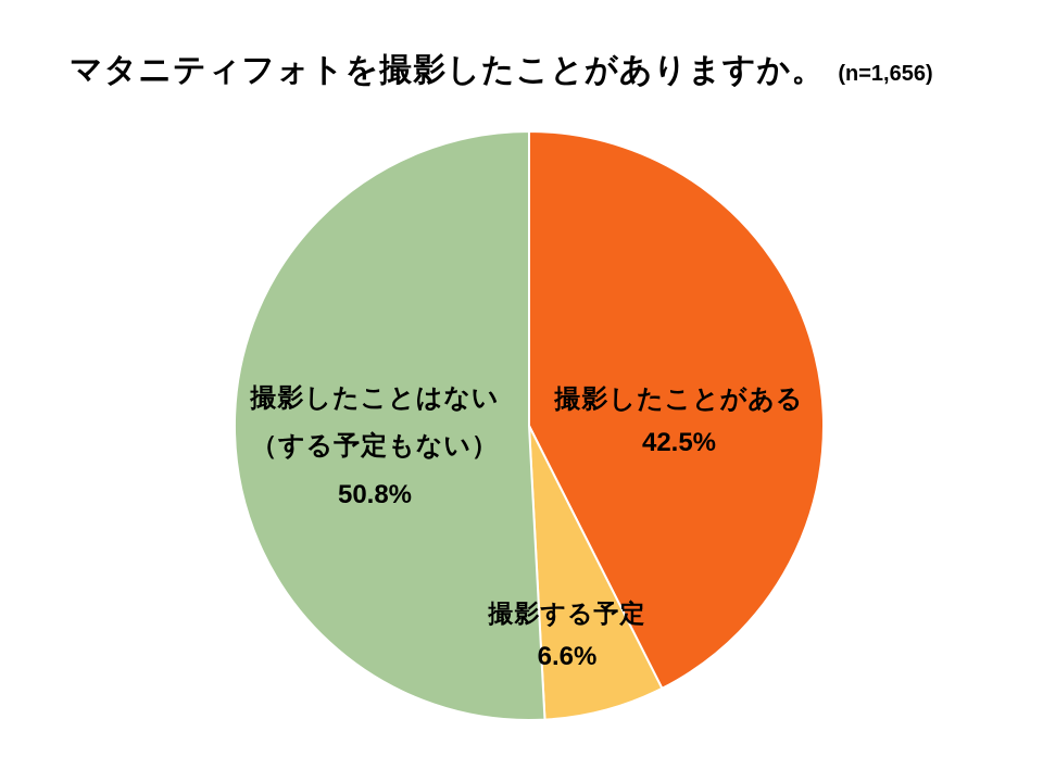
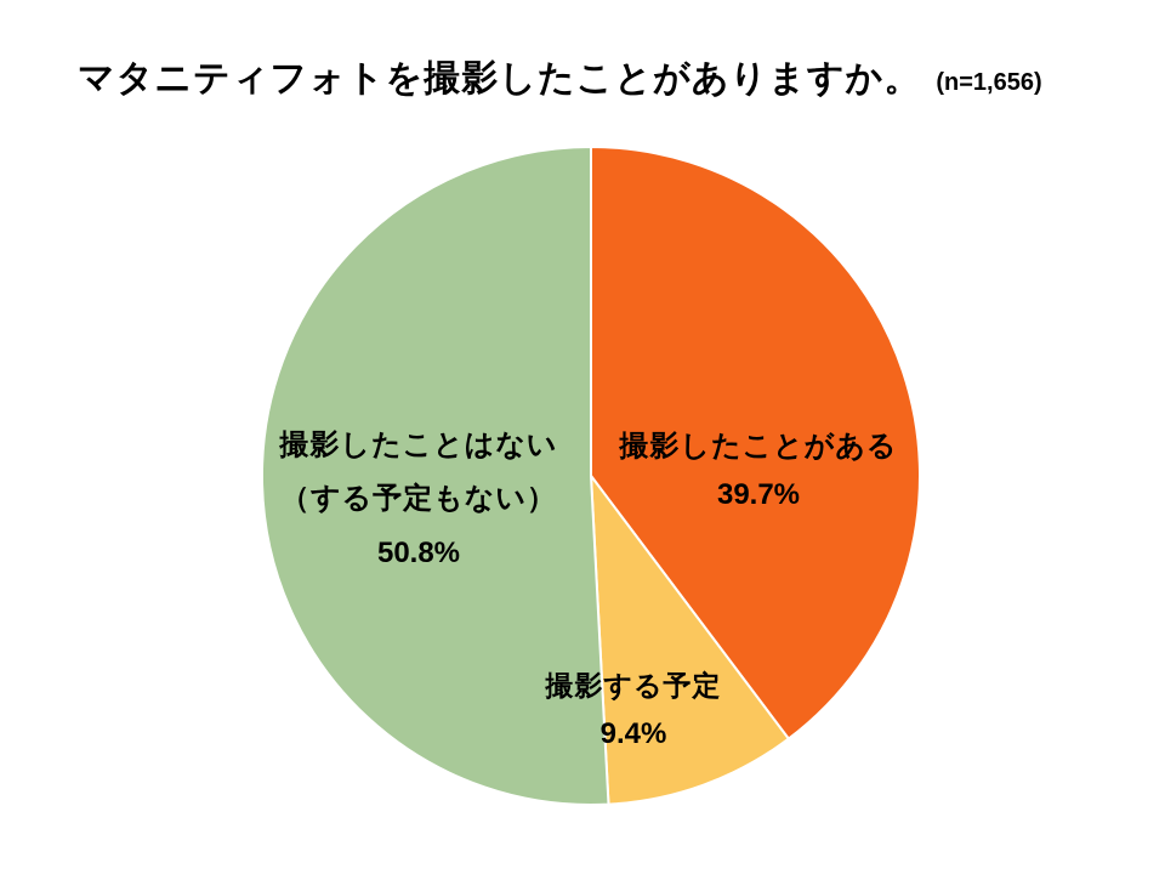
撮影したことがある: 42.5% -> 39.7%
撮影する予定: 6.6% -> 9.4%
